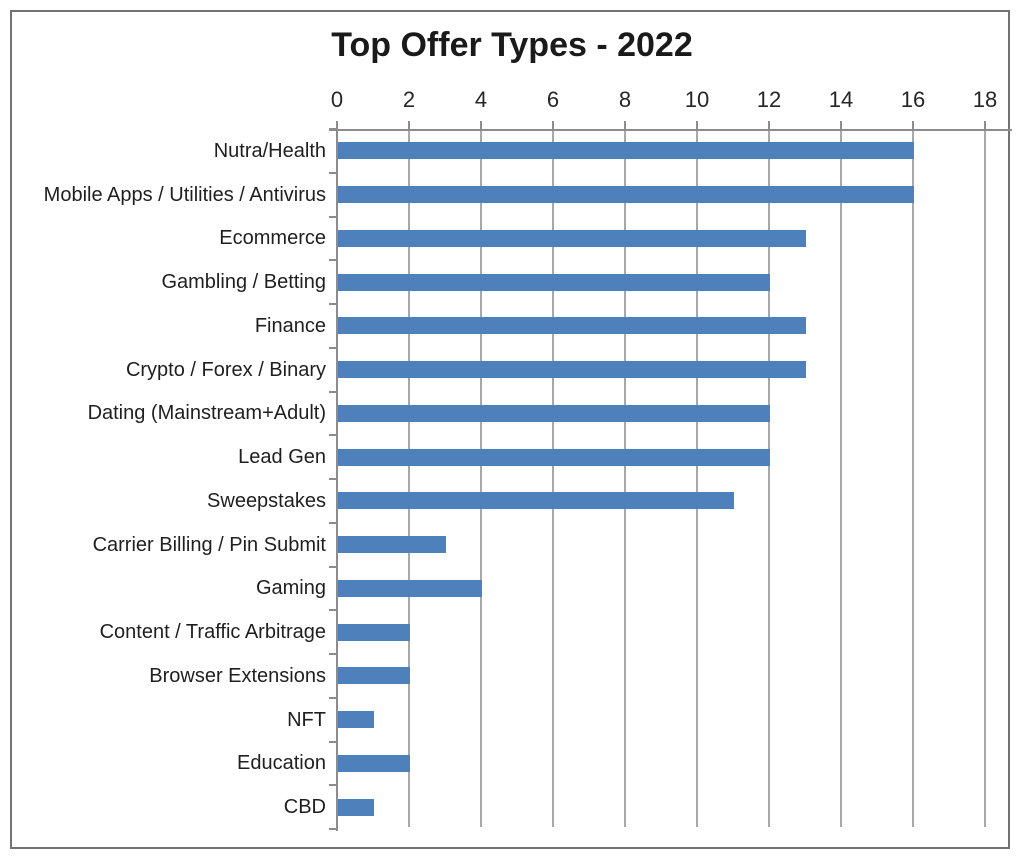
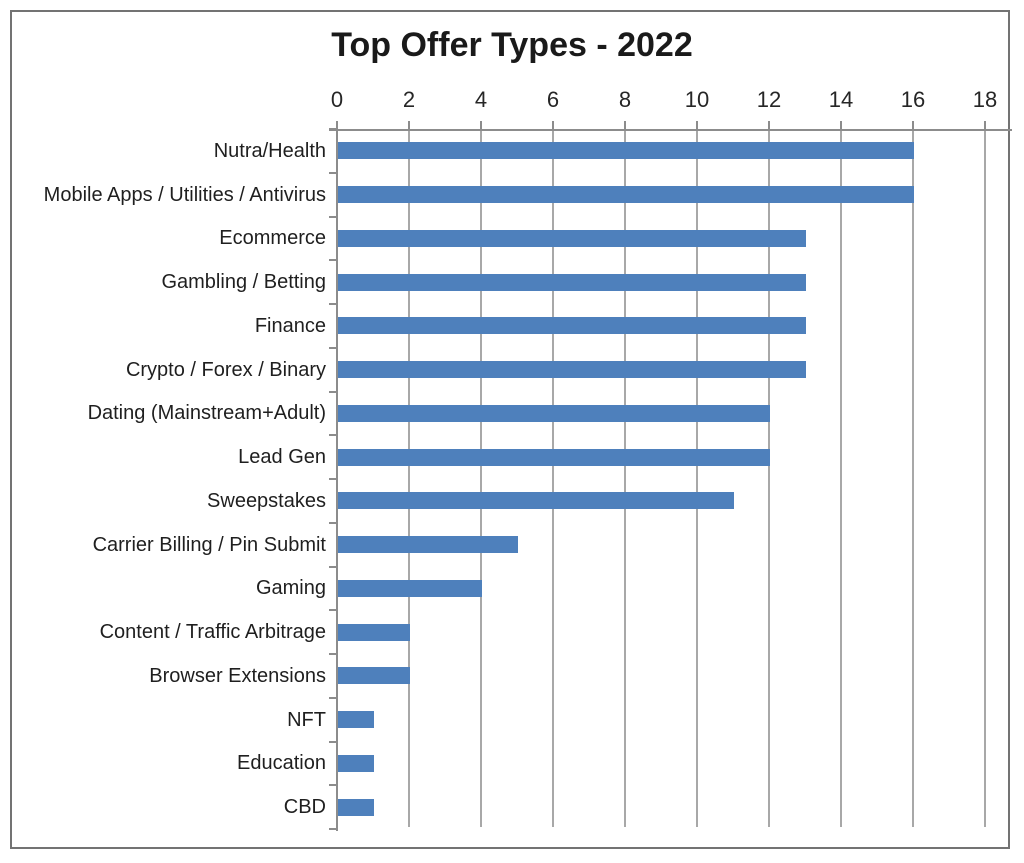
Gambling / Betting: 12 -> 13
Carrier Billing / Pin Submit: 3 -> 5
Education: 2 -> 1
